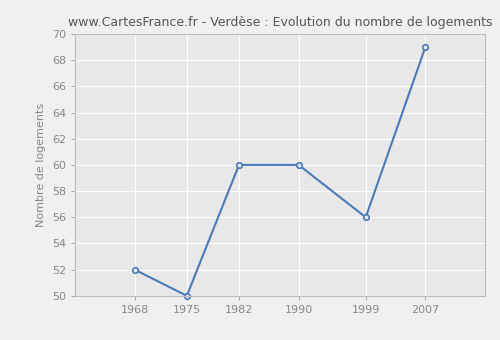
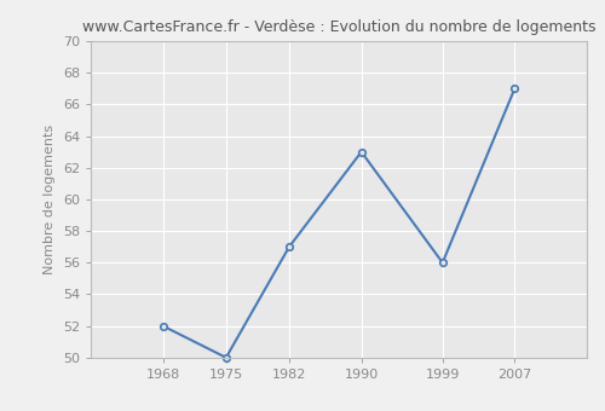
1982: 60 -> 57
1990: 60 -> 63
2007: 69 -> 67
